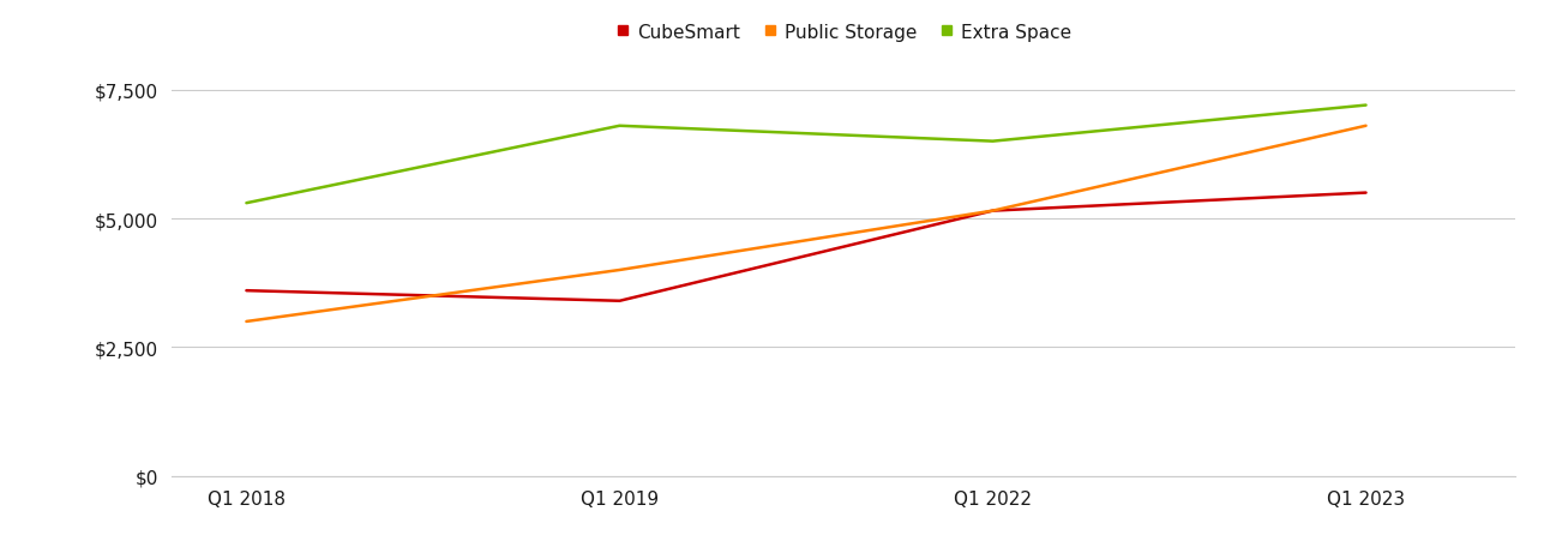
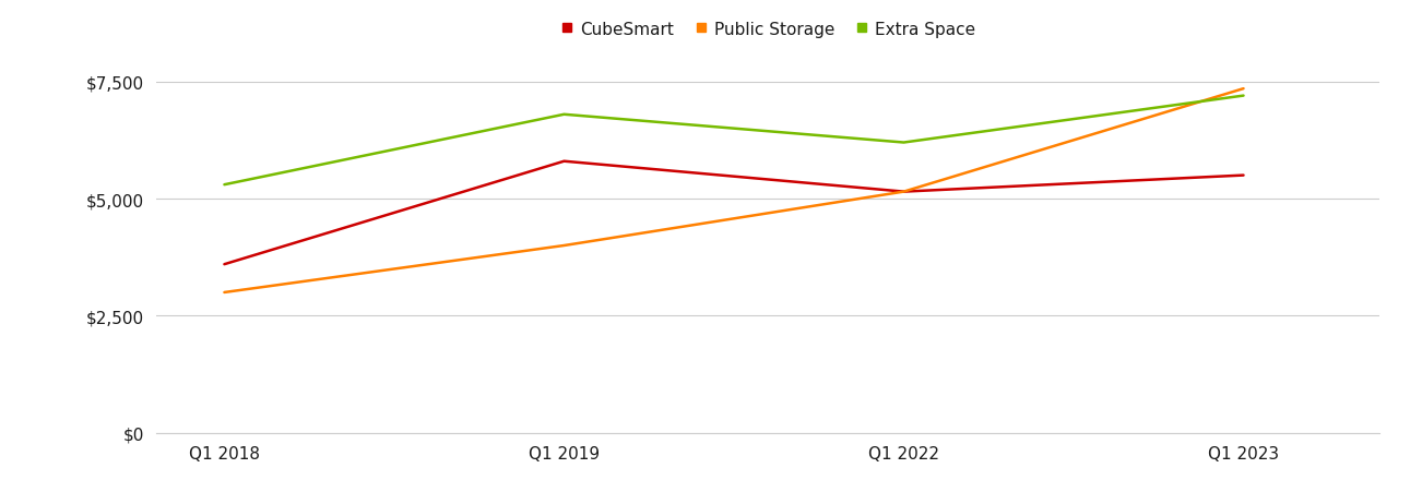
CubeSmart/Q1 2019: $3,400 -> $5,800
Extra Space/Q1 2022: $6,500 -> $6,200
Public Storage/Q1 2023: $6,800 -> $7,350
